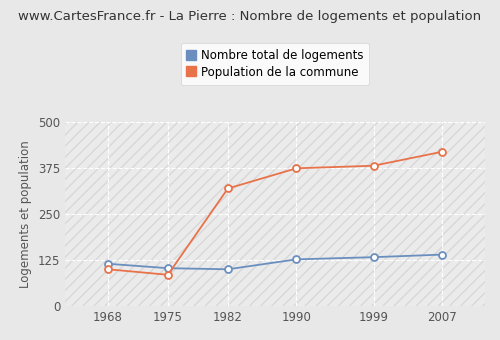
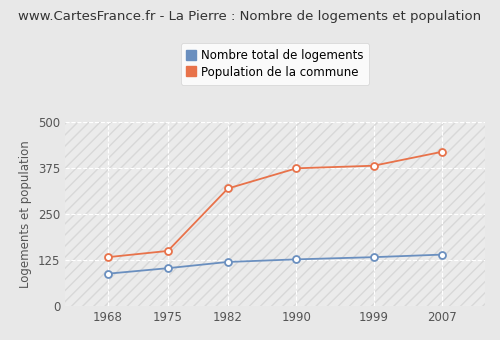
Nombre total de logements/1968: 115 -> 88
Population de la commune/1968: 100 -> 133
Population de la commune/1975: 85 -> 150
Nombre total de logements/1982: 100 -> 120
